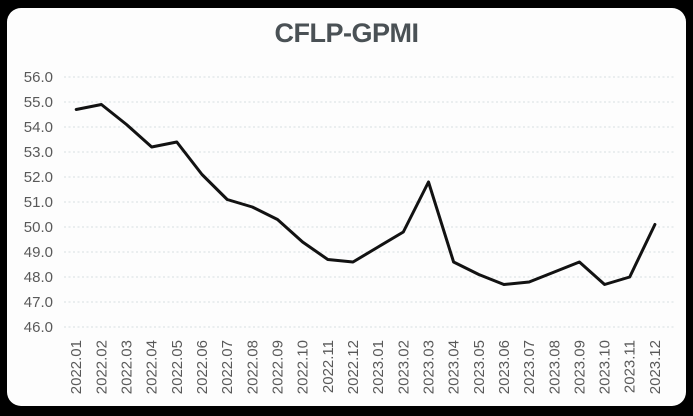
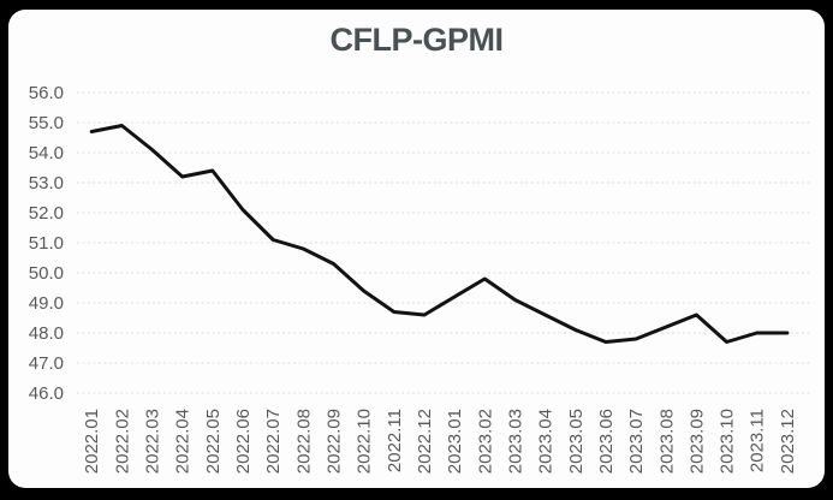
2023.03: 51.8 -> 49.1
2023.12: 50.1 -> 48.0
